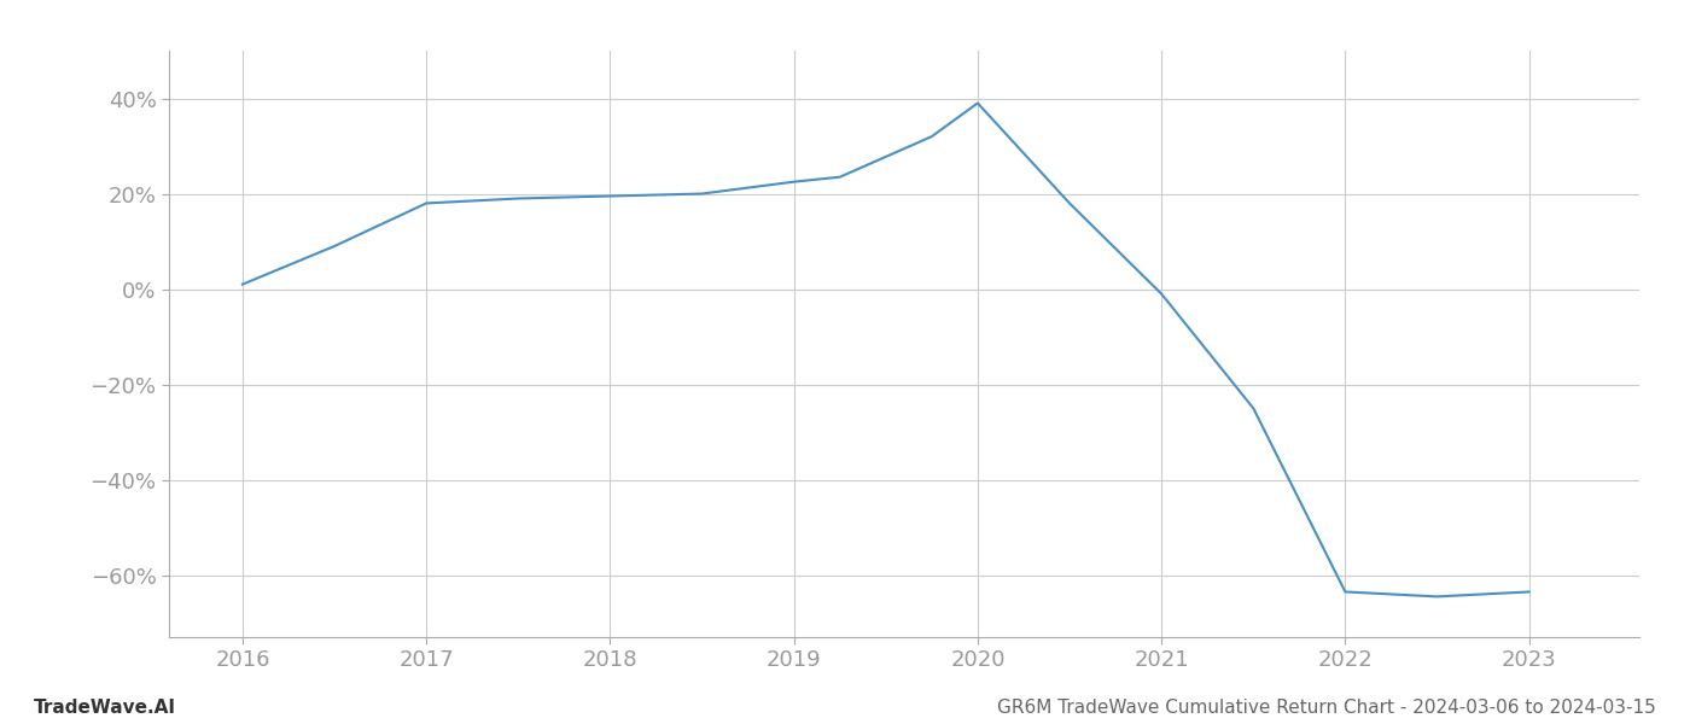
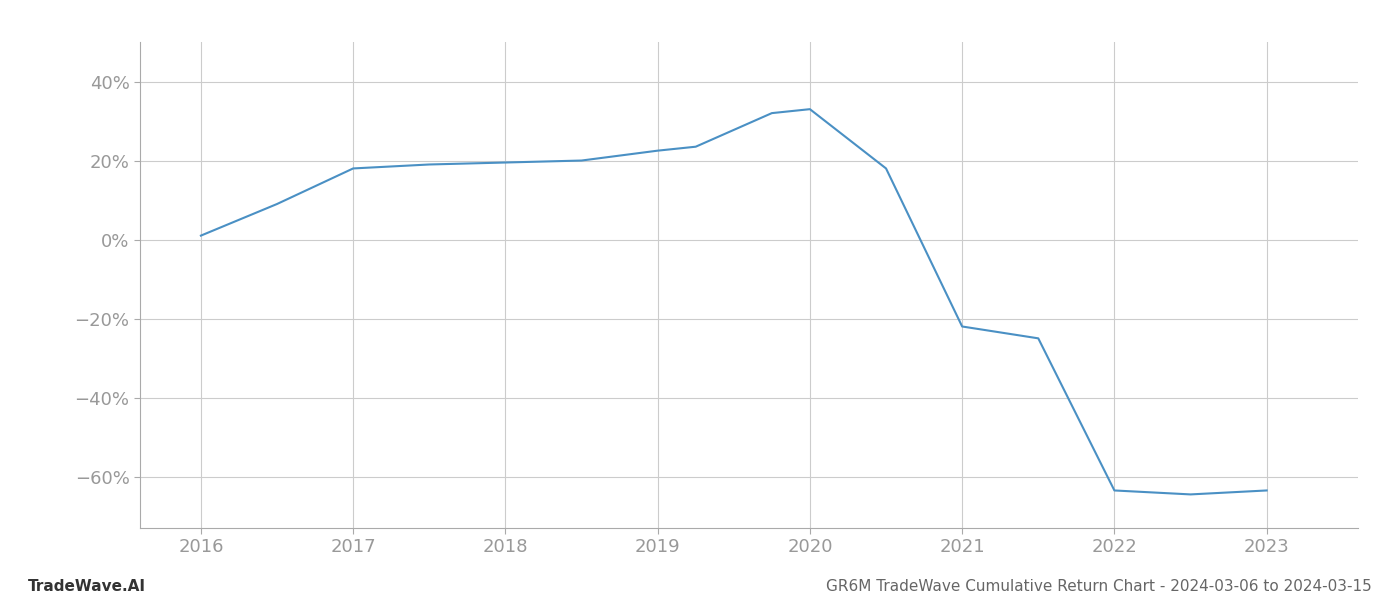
2020: 39.0% -> 33.0%
2021: -1.0% -> -22.0%
